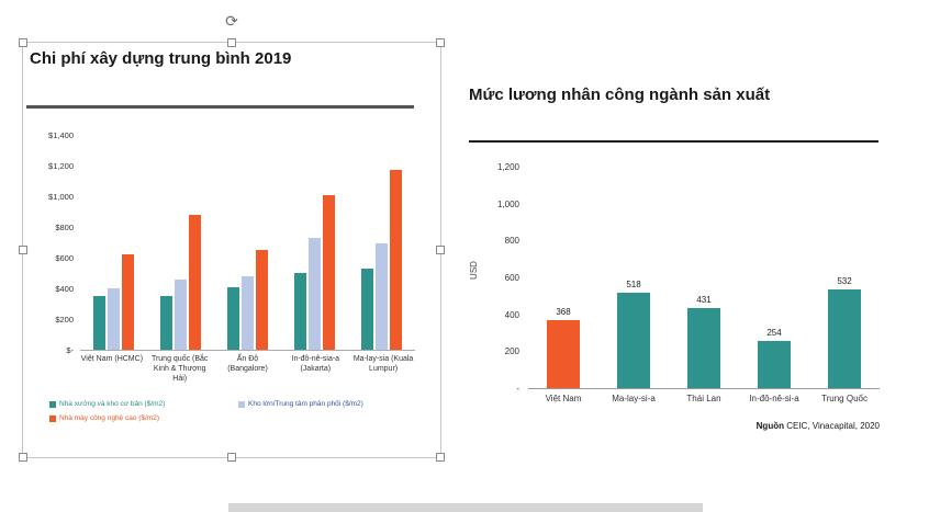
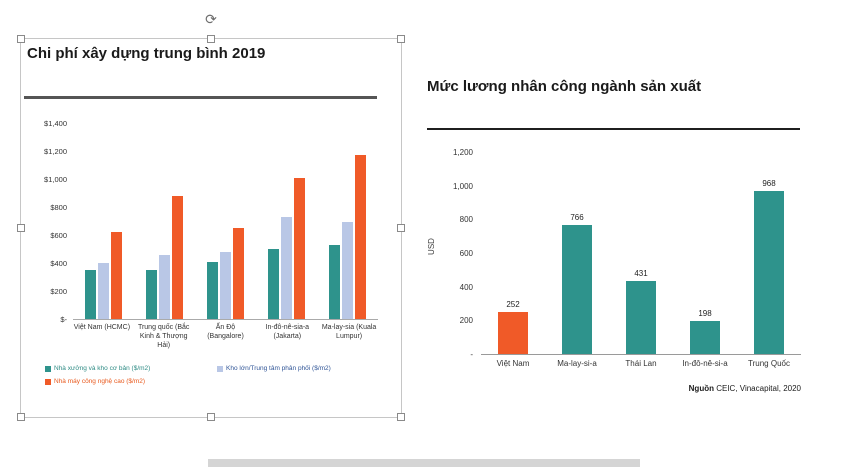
Mức lương nhân công ngành sản xuất/Việt Nam: 368 -> 252
Mức lương nhân công ngành sản xuất/Ma-lay-si-a: 518 -> 766
Mức lương nhân công ngành sản xuất/In-đô-nê-si-a: 254 -> 198
Mức lương nhân công ngành sản xuất/Trung Quốc: 532 -> 968
